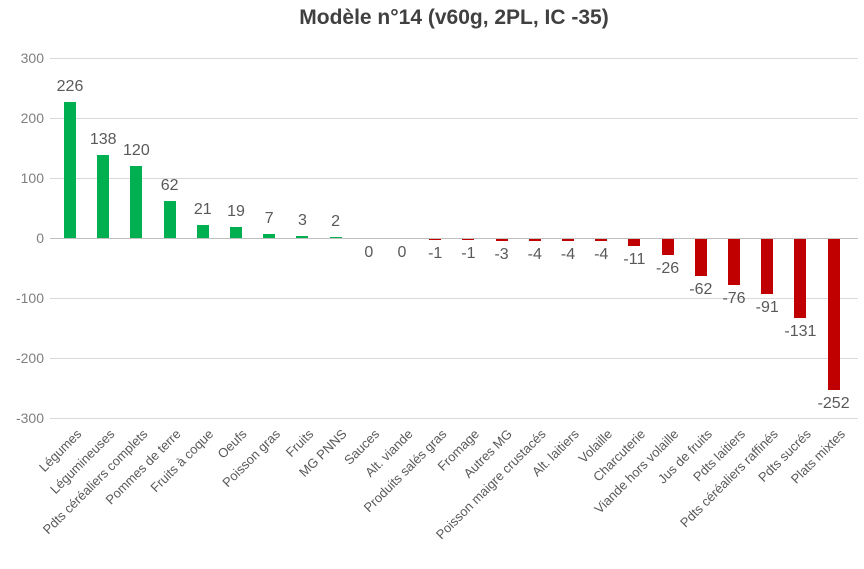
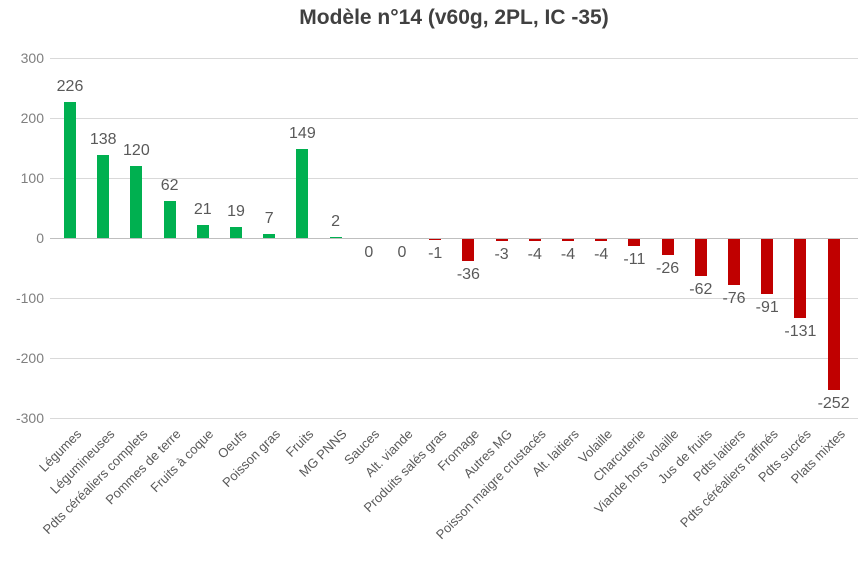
Fruits: 3 -> 149
Fromage: -1 -> -36
